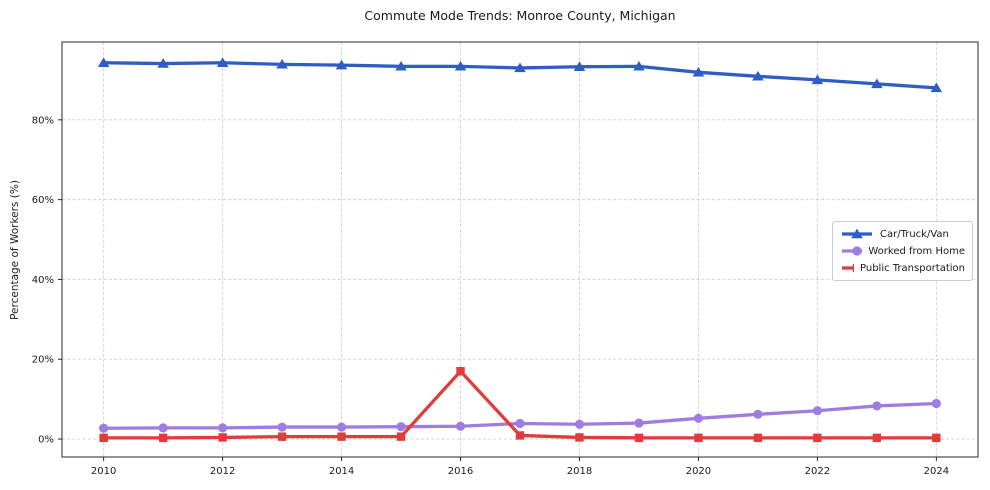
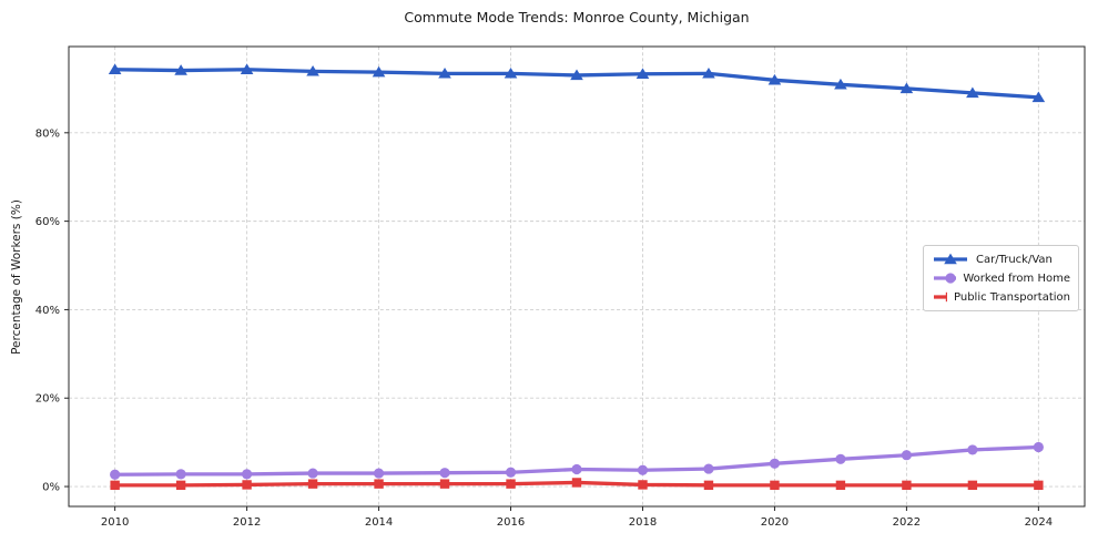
Public Transportation/2016: 17% -> 1%
